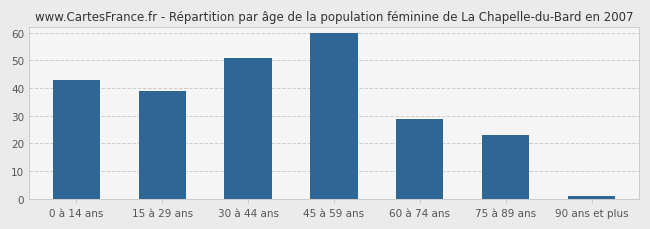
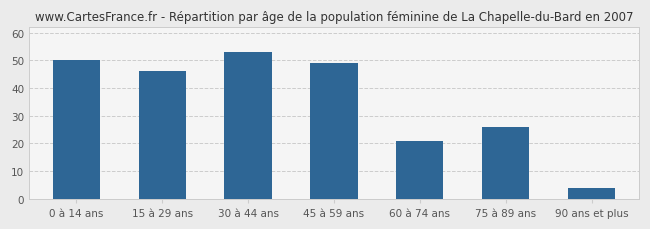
0 à 14 ans: 43 -> 50
15 à 29 ans: 39 -> 46
30 à 44 ans: 51 -> 53
45 à 59 ans: 60 -> 49
60 à 74 ans: 29 -> 21
75 à 89 ans: 23 -> 26
90 ans et plus: 1 -> 4
